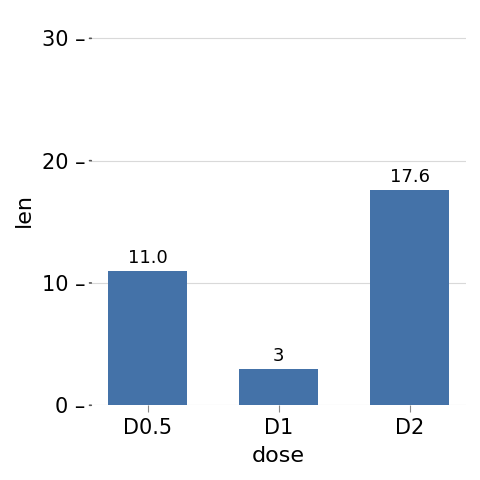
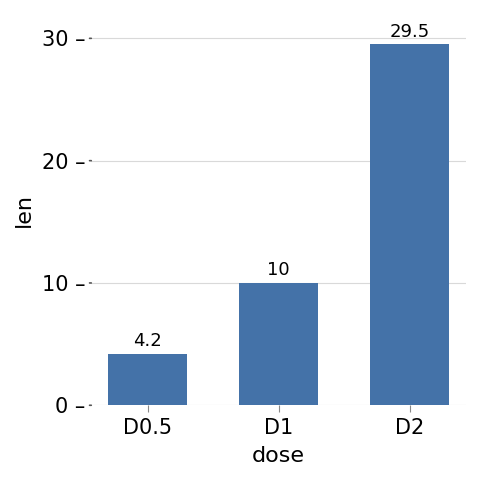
D0.5: 11.0 -> 4.2
D1: 3 -> 10
D2: 17.6 -> 29.5
